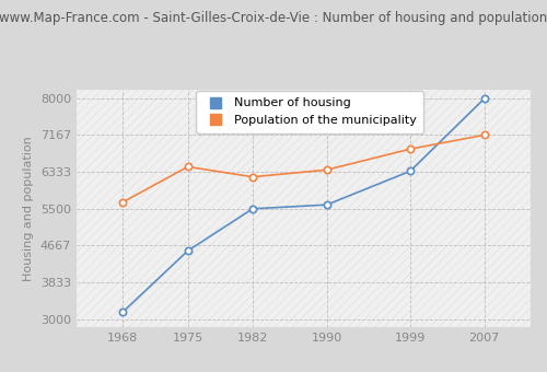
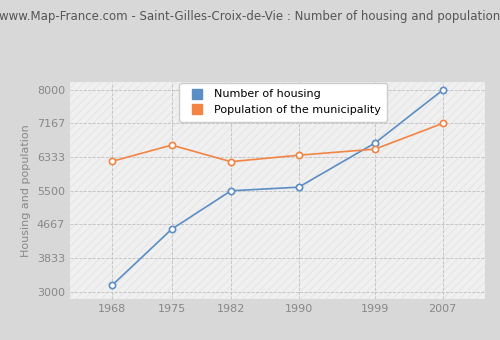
Population of the municipality/1968: 5650 -> 6230
Population of the municipality/1975: 6450 -> 6630
Number of housing/1999: 6350 -> 6680
Population of the municipality/1999: 6850 -> 6530
